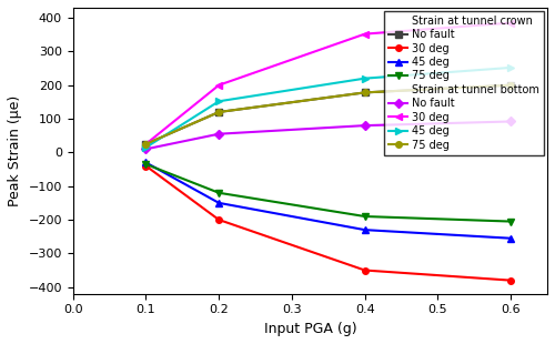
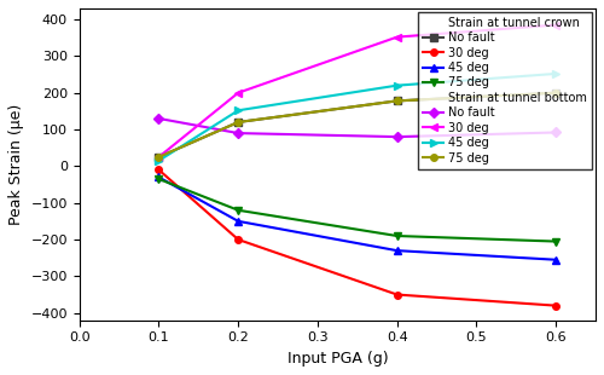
30 deg/0.1: -40 -> -10
No fault/0.1: 10 -> 130
No fault/0.2: 55 -> 90
